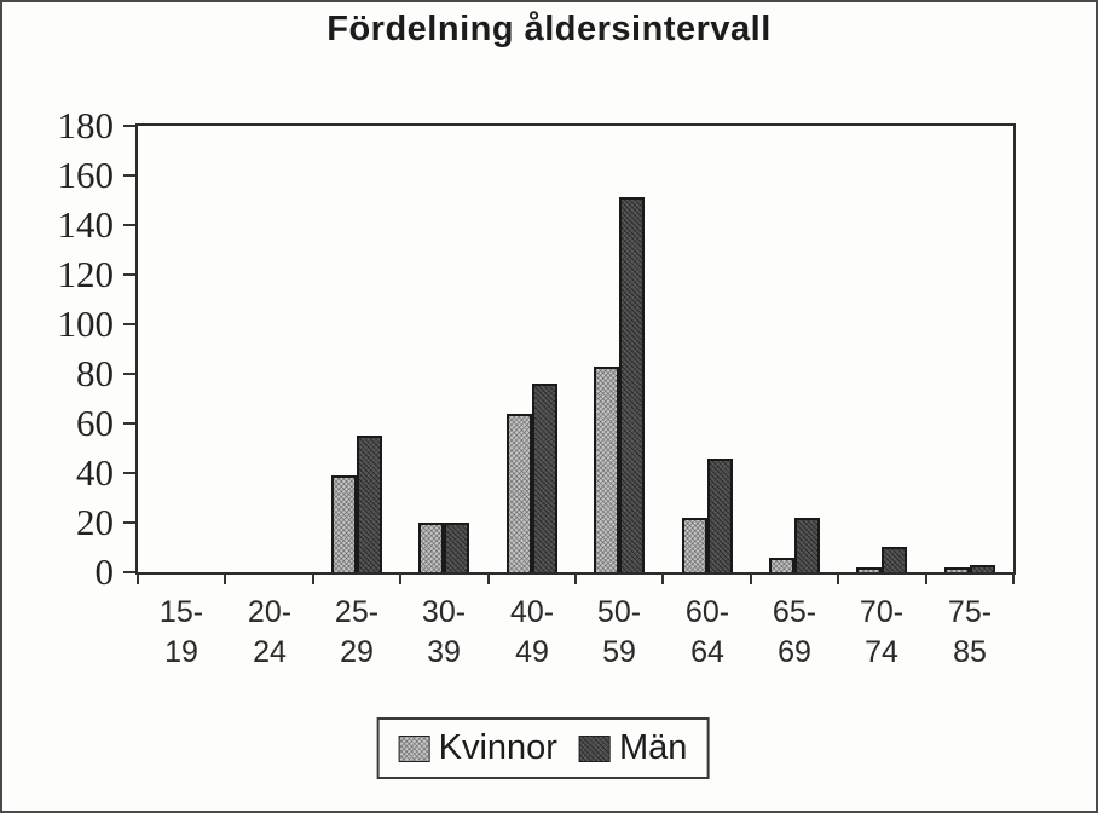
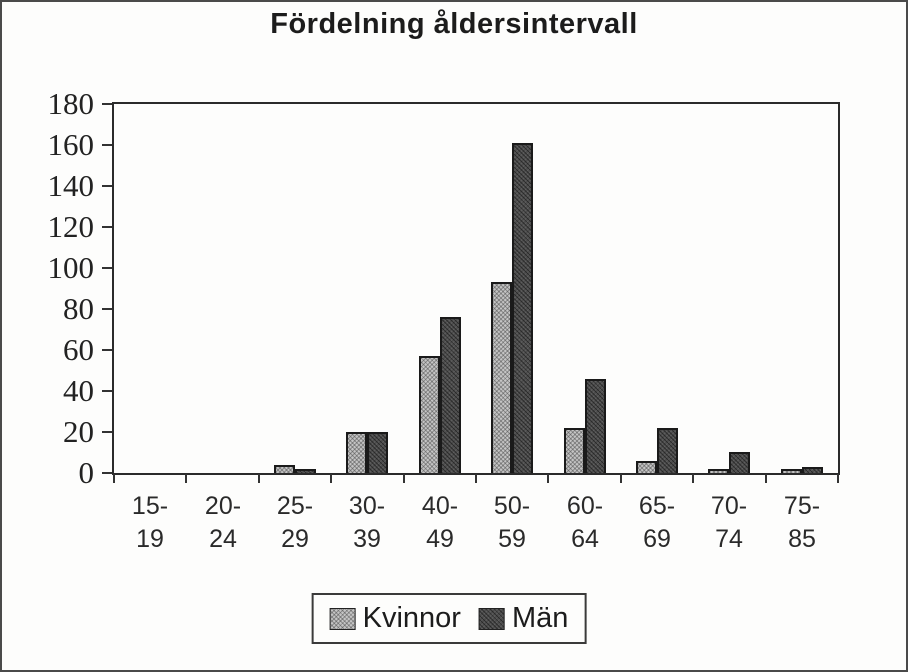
Kvinnor/25-29: 39 -> 4
Män/25-29: 55 -> 2
Kvinnor/40-49: 64 -> 57
Kvinnor/50-59: 83 -> 93
Män/50-59: 151 -> 161
